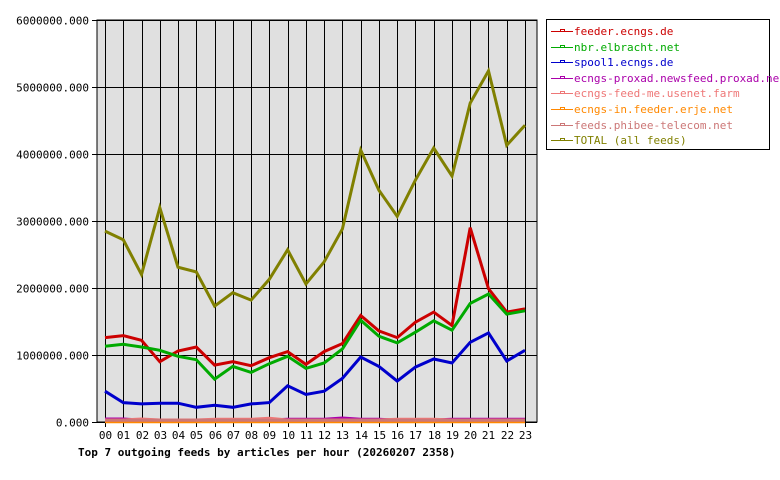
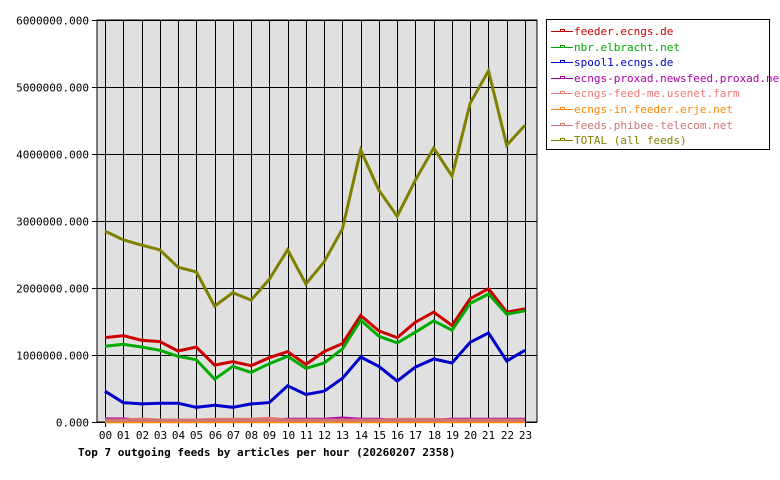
TOTAL (all feeds)/02: 2200000 -> 2600000
feeder.ecngs.de/03: 900000 -> 1200000
TOTAL (all feeds)/03: 3200000 -> 2600000
feeder.ecngs.de/20: 2900000 -> 1800000
